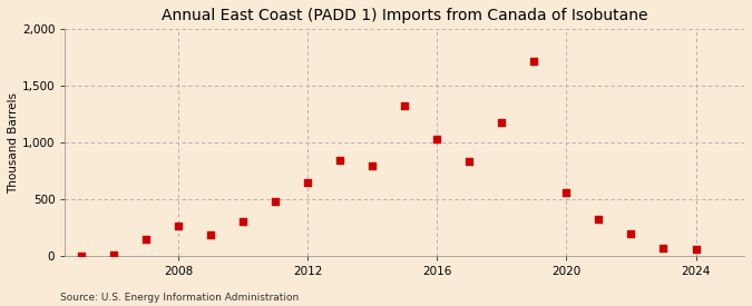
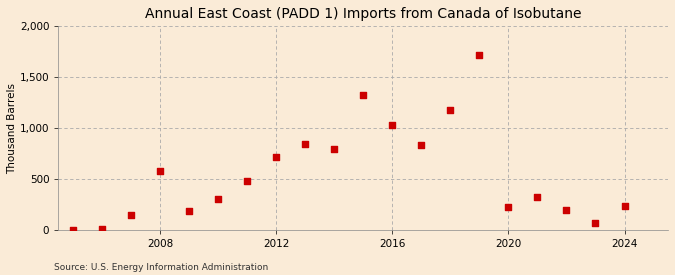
2008: 260 -> 580
2012: 650 -> 720
2020: 560 -> 220
2024: 60 -> 230
